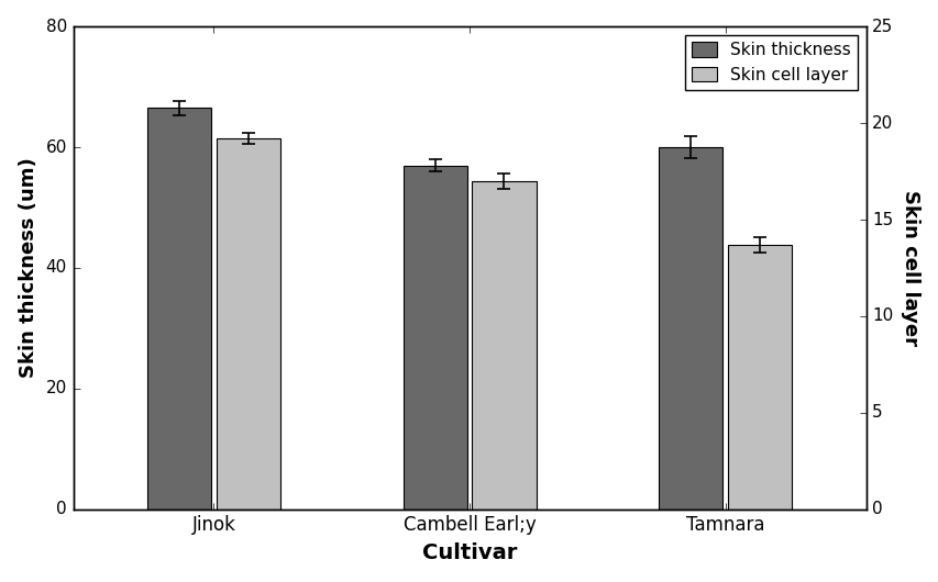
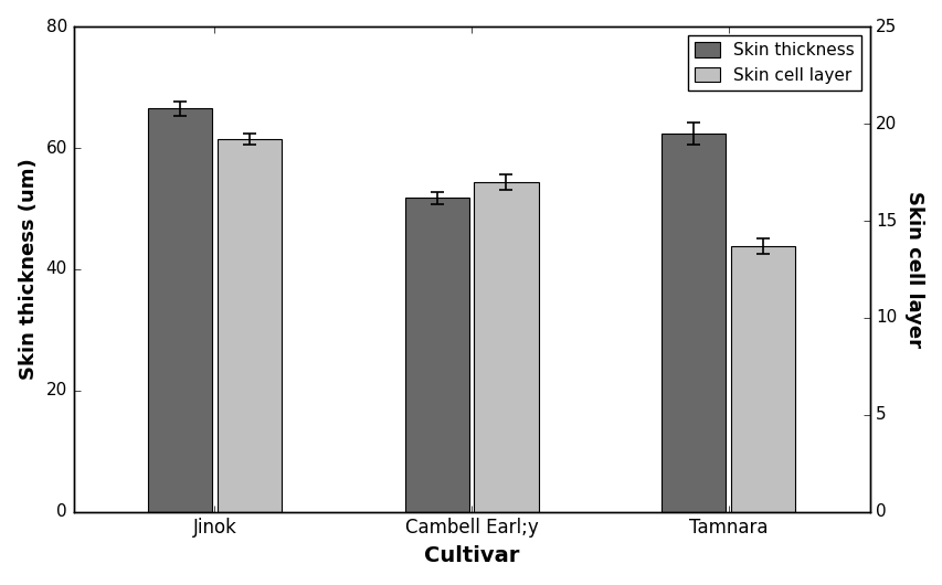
Skin thickness/Cambell Earl;y: 57.0 -> 51.8
Skin thickness/Tamnara: 60.0 -> 62.4
